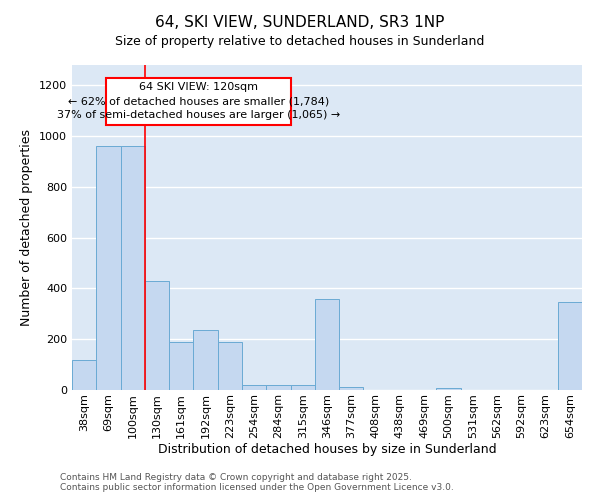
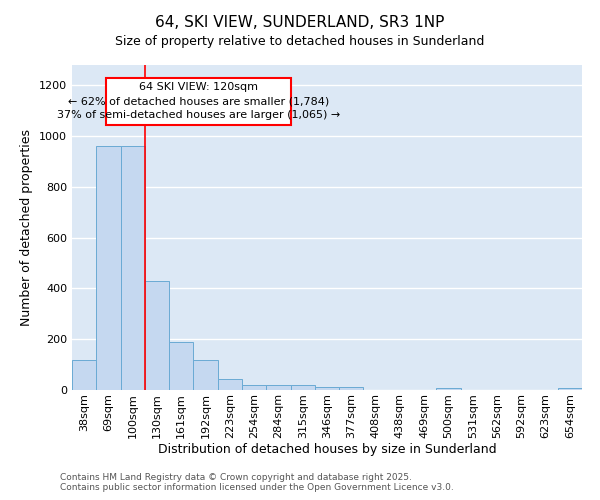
192sqm: 235 -> 120
223sqm: 190 -> 42
346sqm: 360 -> 12
654sqm: 345 -> 9
